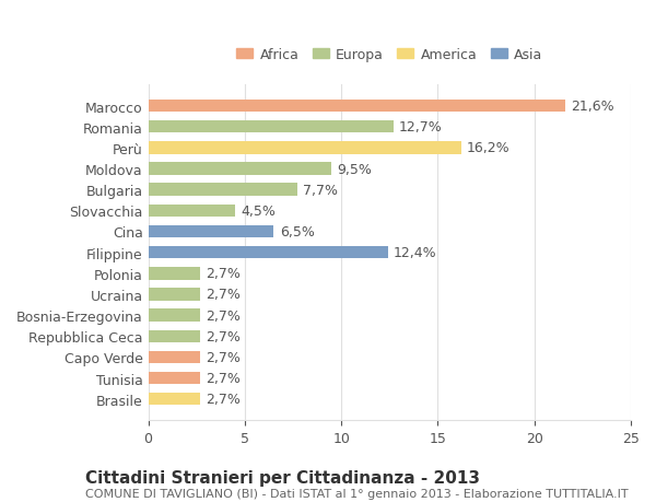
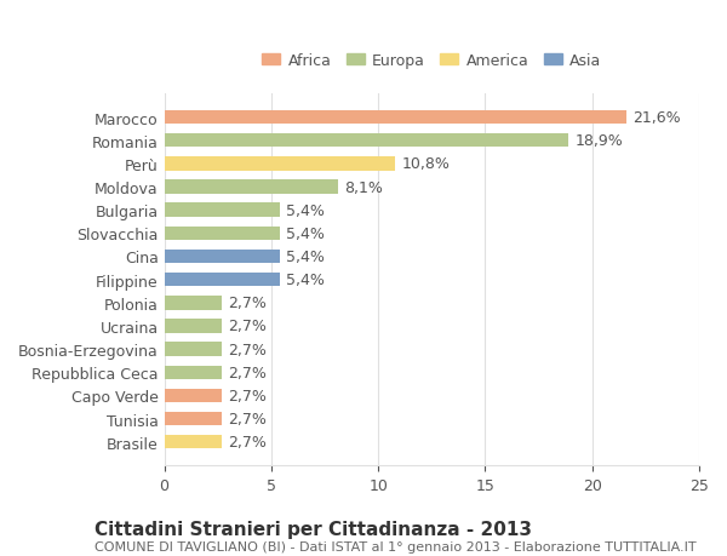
Romania: 12,7% -> 18,9%
Perù: 16,2% -> 10,8%
Moldova: 9,5% -> 8,1%
Bulgaria: 7,7% -> 5,4%
Slovacchia: 4,5% -> 5,4%
Cina: 6,5% -> 5,4%
Filippine: 12,4% -> 5,4%
